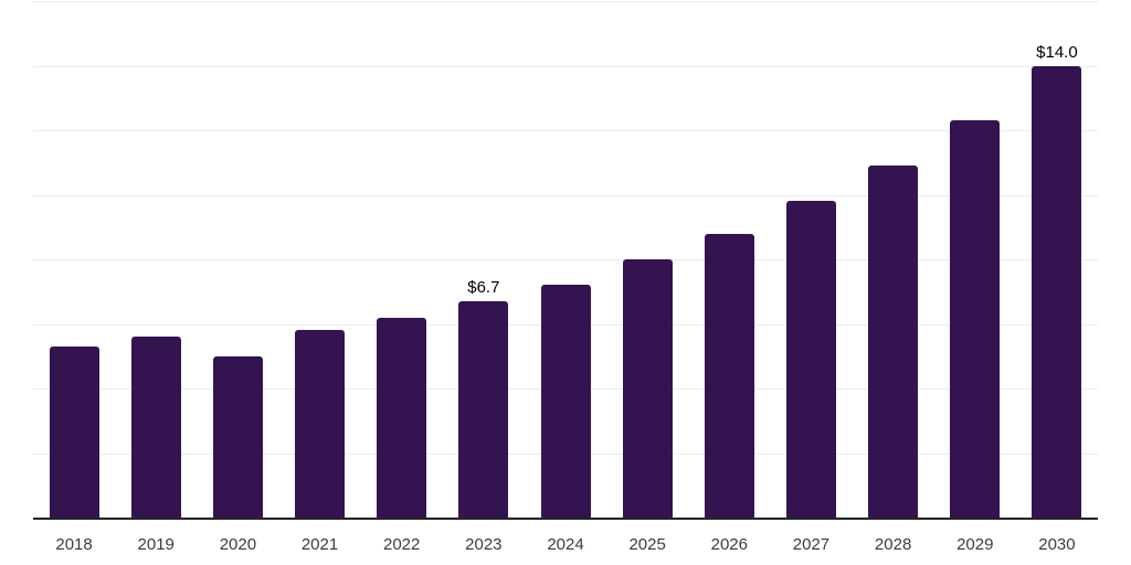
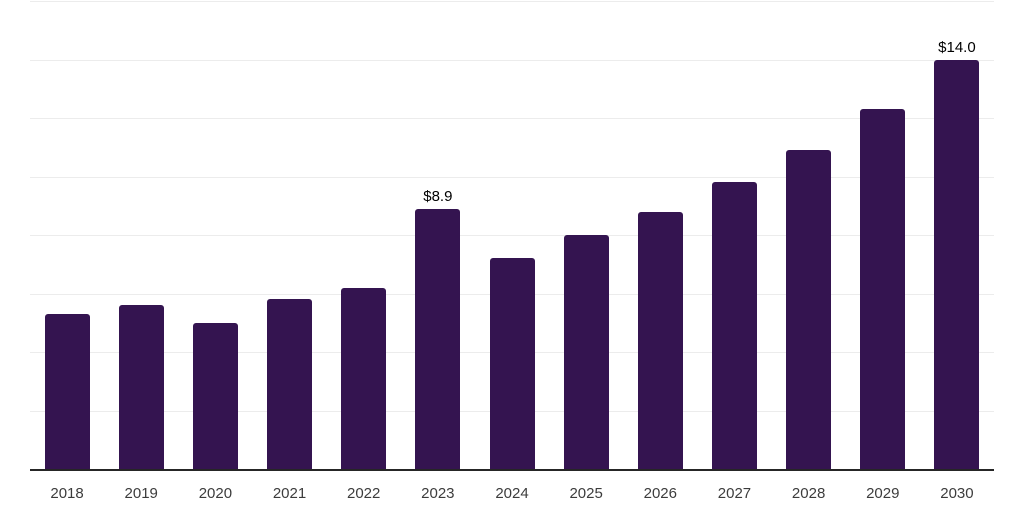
2023: $6.7 -> $8.9
